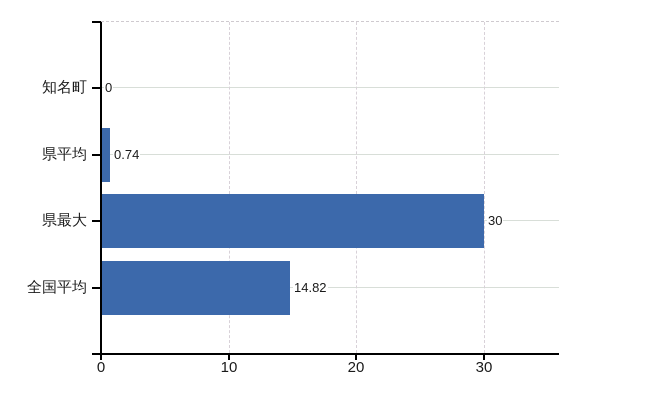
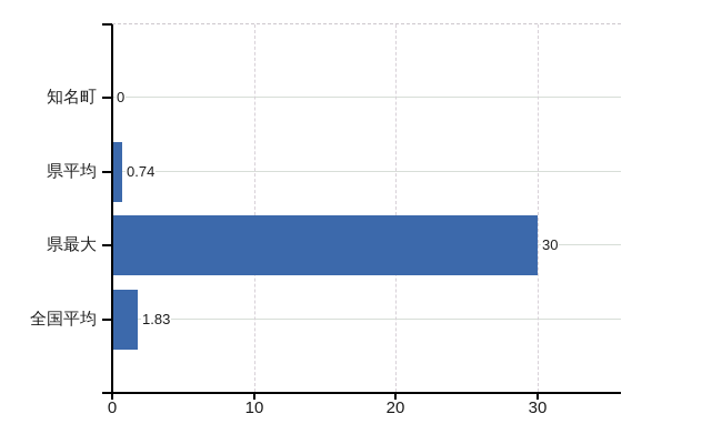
全国平均: 14.82 -> 1.83
